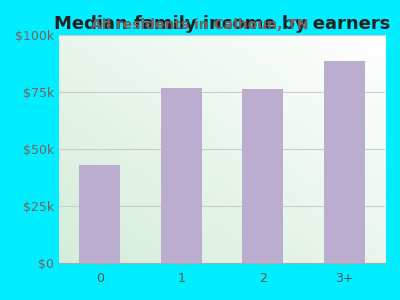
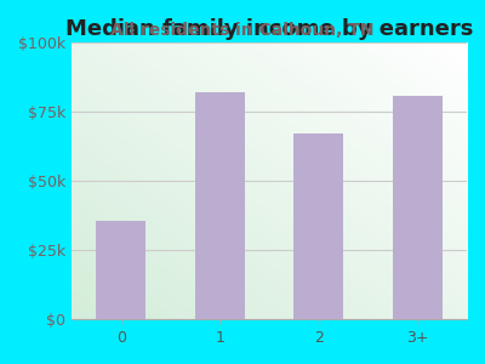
0: $43.0k -> $35.5k
1: $76.5k -> $82.0k
2: $76.0k -> $67.0k
3+: $88.5k -> $80.5k
